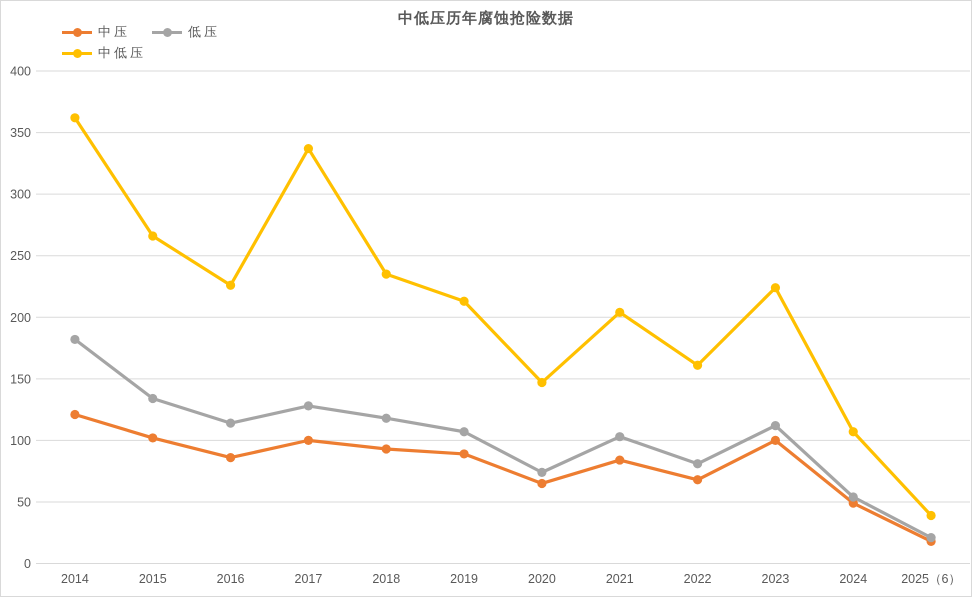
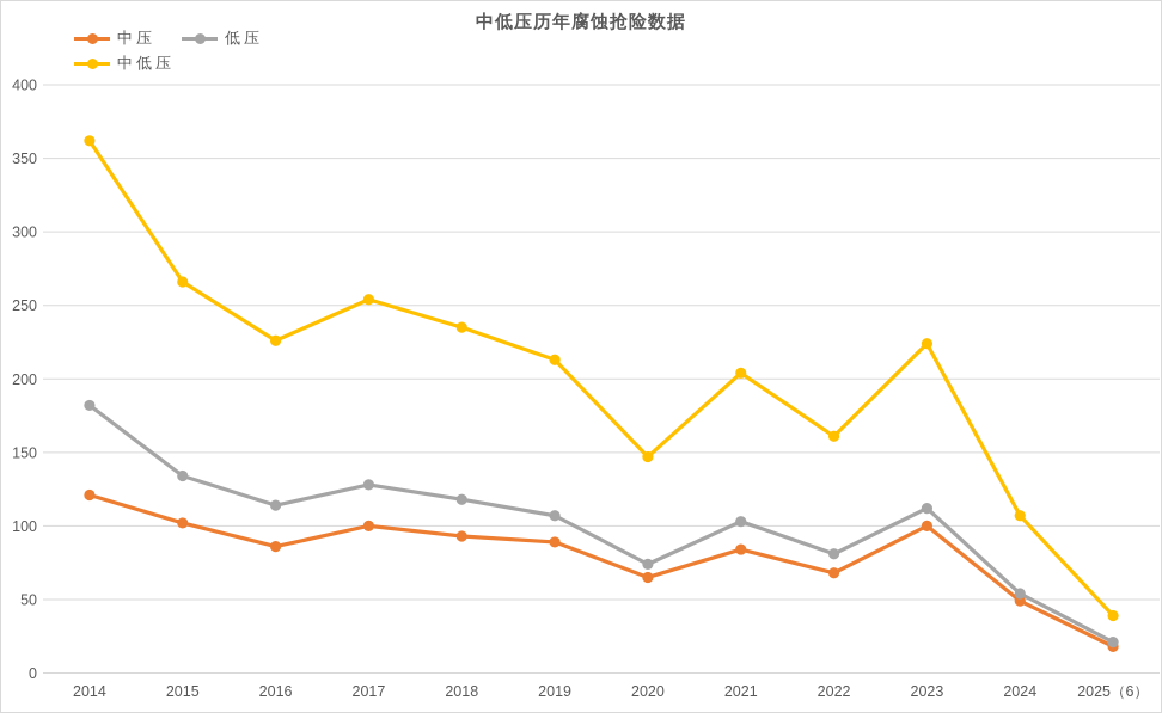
中低压/2017: 337 -> 254
